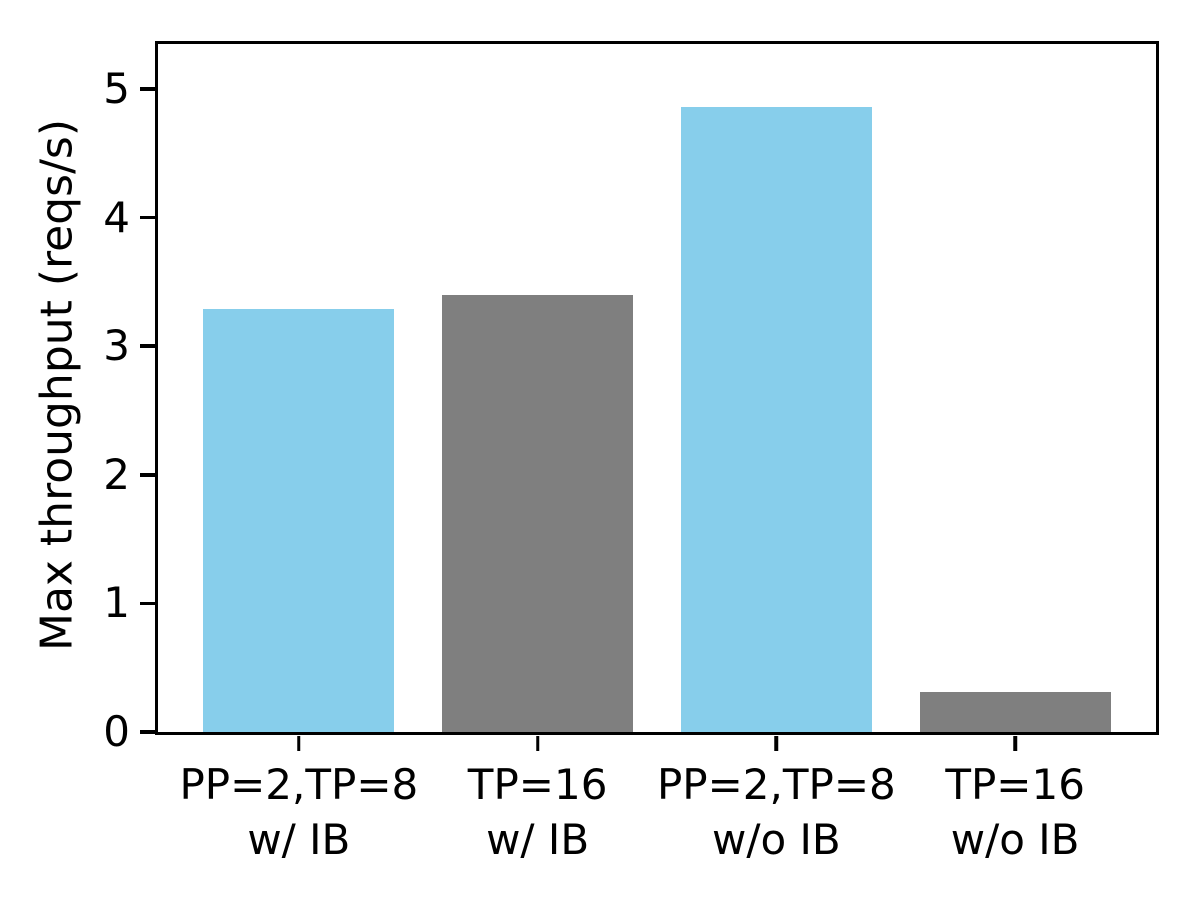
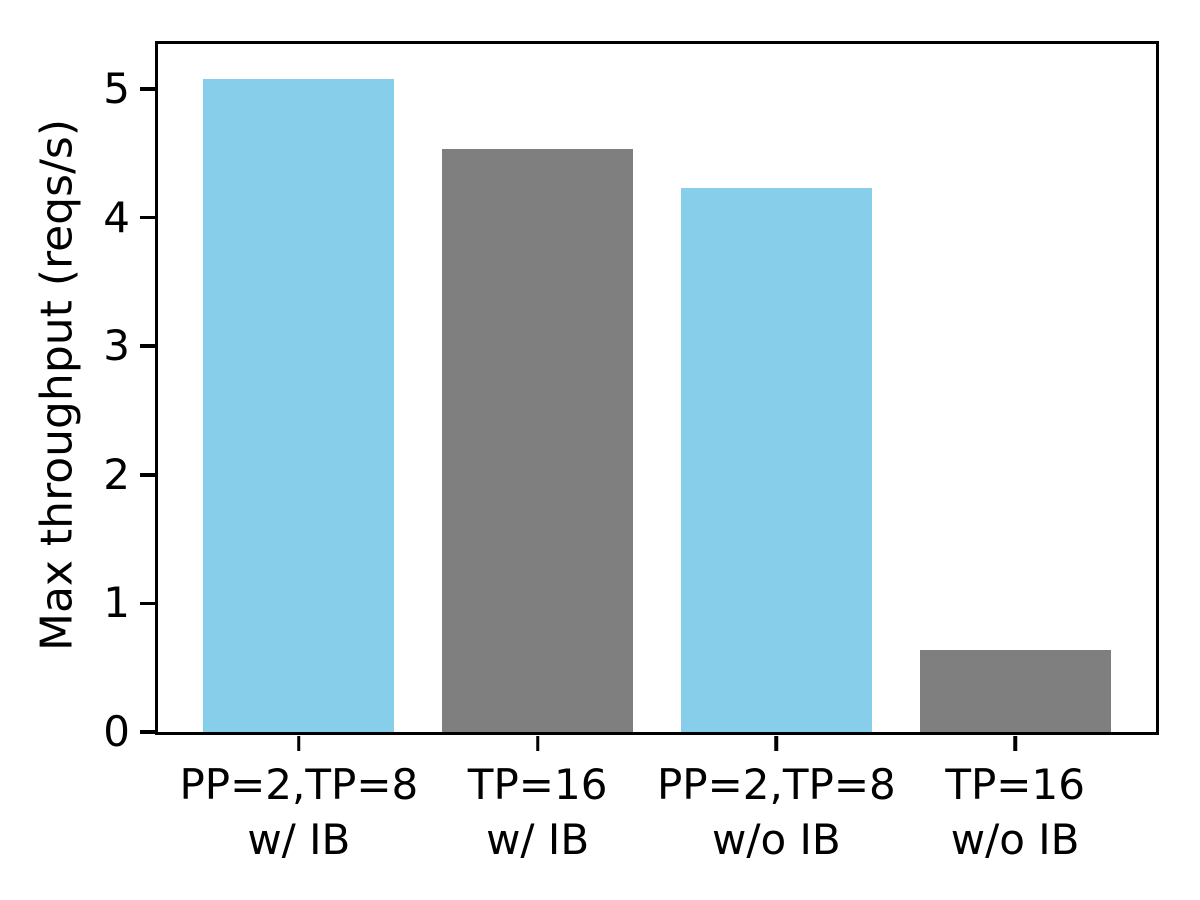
PP=2,TP=8 w/ IB: 3.29 -> 5.08
TP=16 w/ IB: 3.40 -> 4.53
PP=2,TP=8 w/o IB: 4.86 -> 4.23
TP=16 w/o IB: 0.31 -> 0.64
